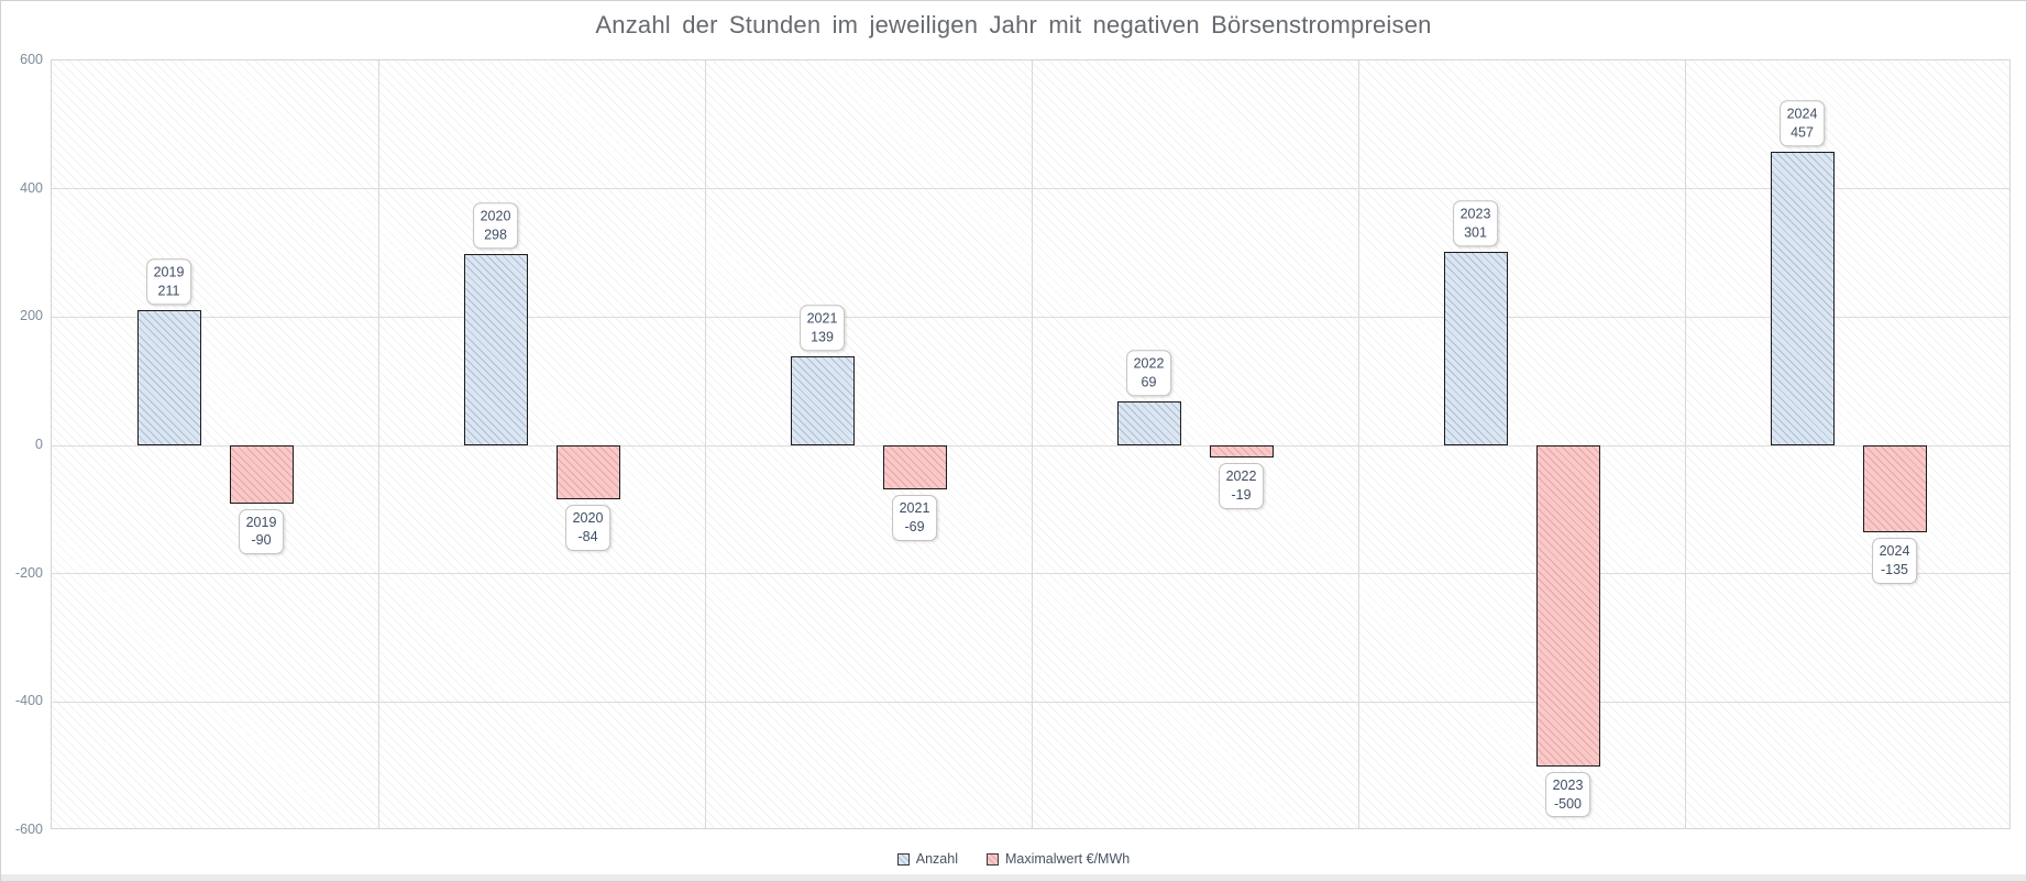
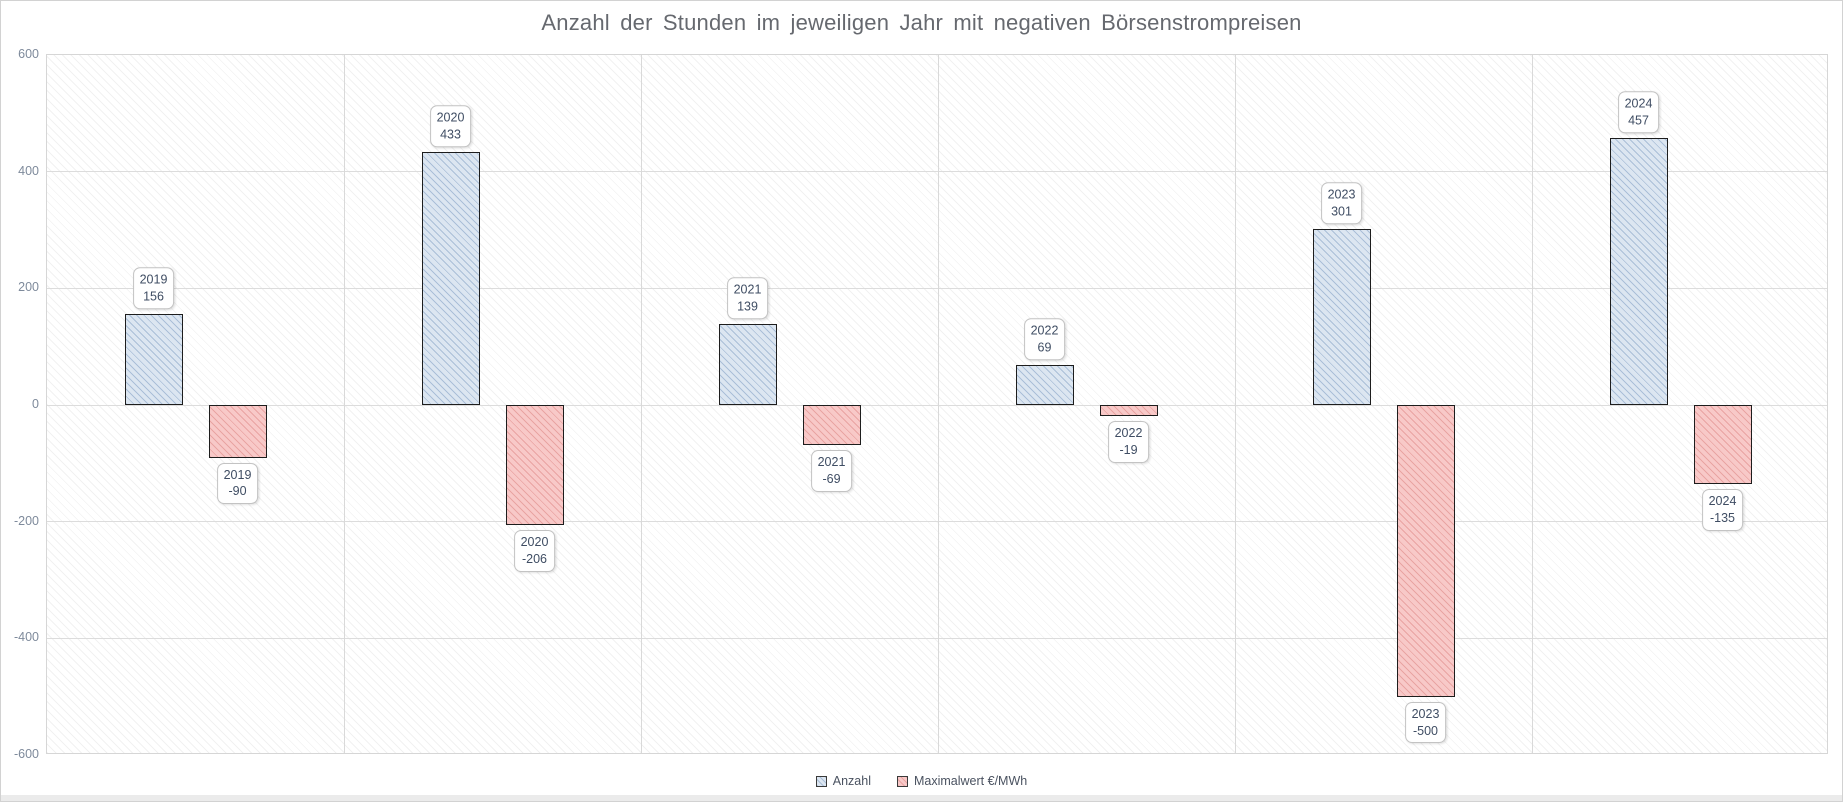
Anzahl/2019: 211 -> 156
Anzahl/2020: 298 -> 433
Maximalwert €/MWh/2020: -84 -> -206
